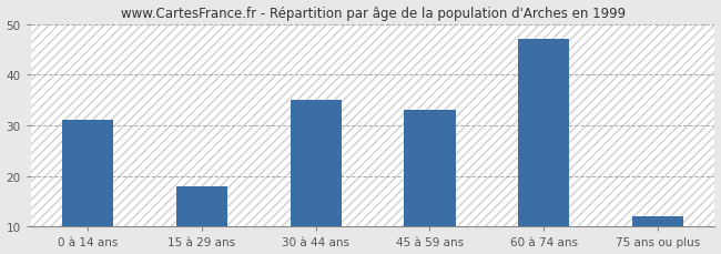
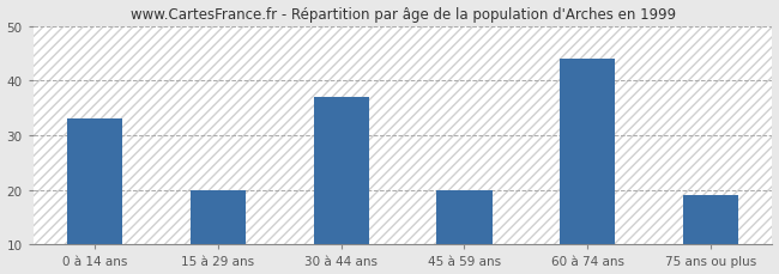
0 à 14 ans: 31 -> 33
15 à 29 ans: 18 -> 20
30 à 44 ans: 35 -> 37
45 à 59 ans: 33 -> 20
60 à 74 ans: 47 -> 44
75 ans ou plus: 12 -> 19
